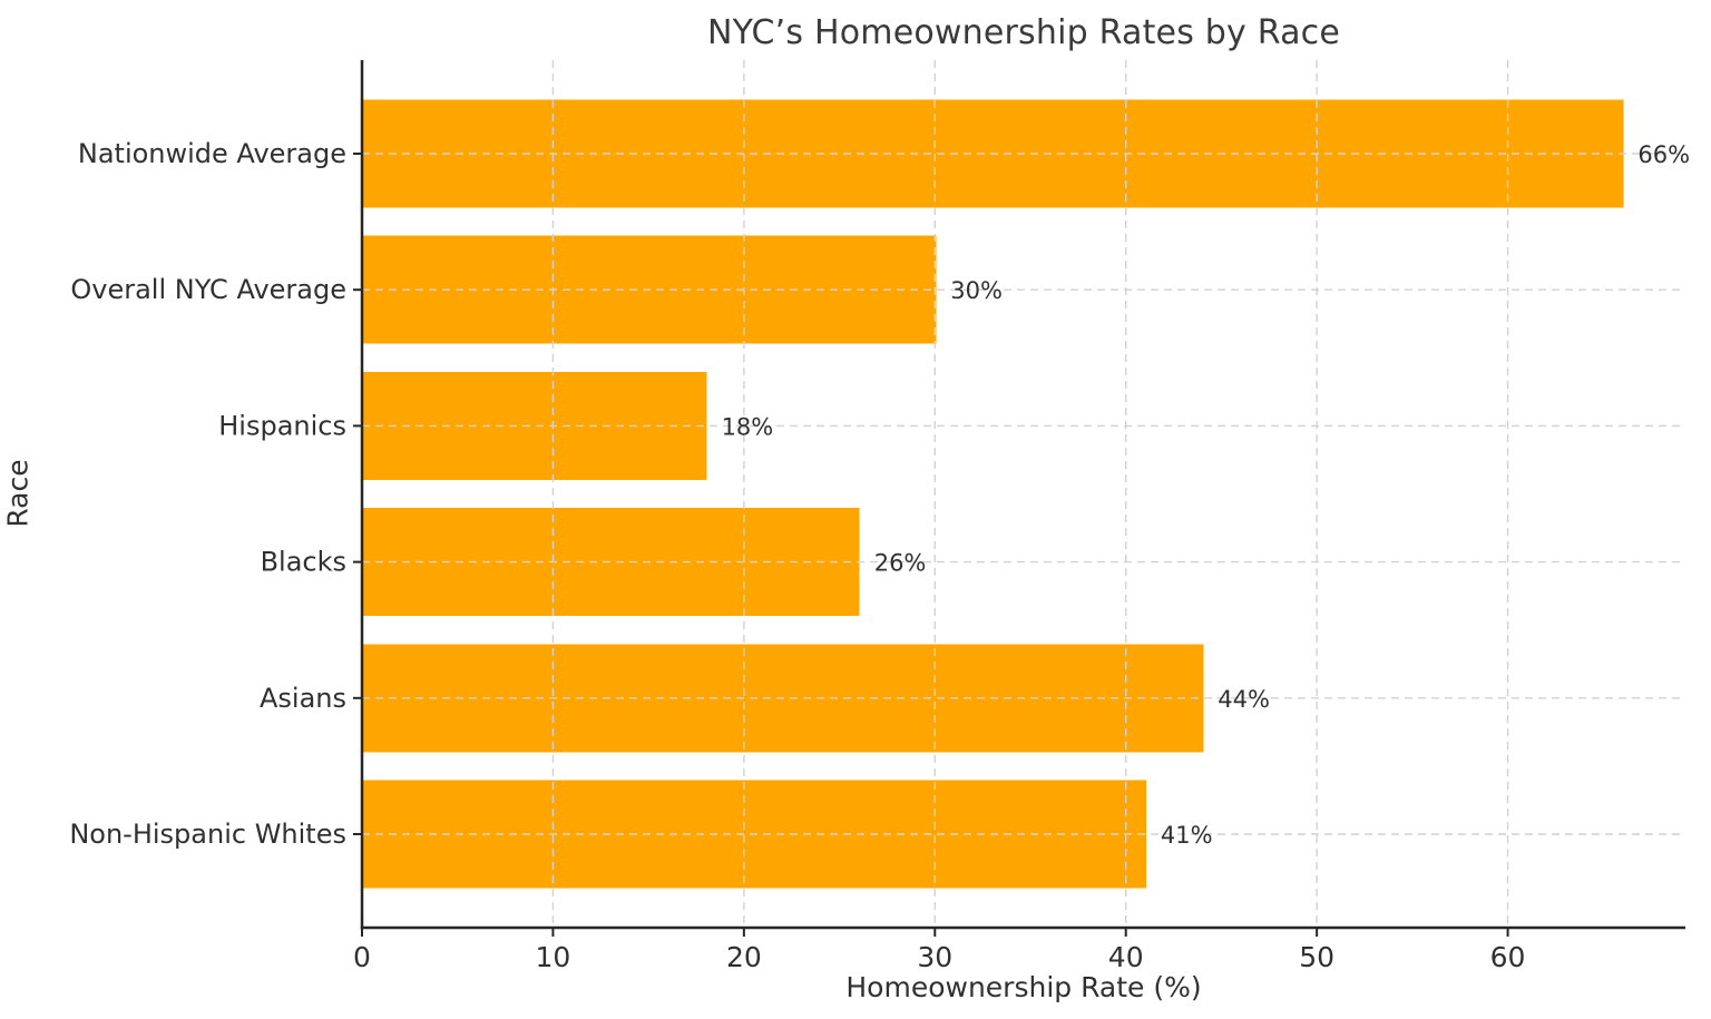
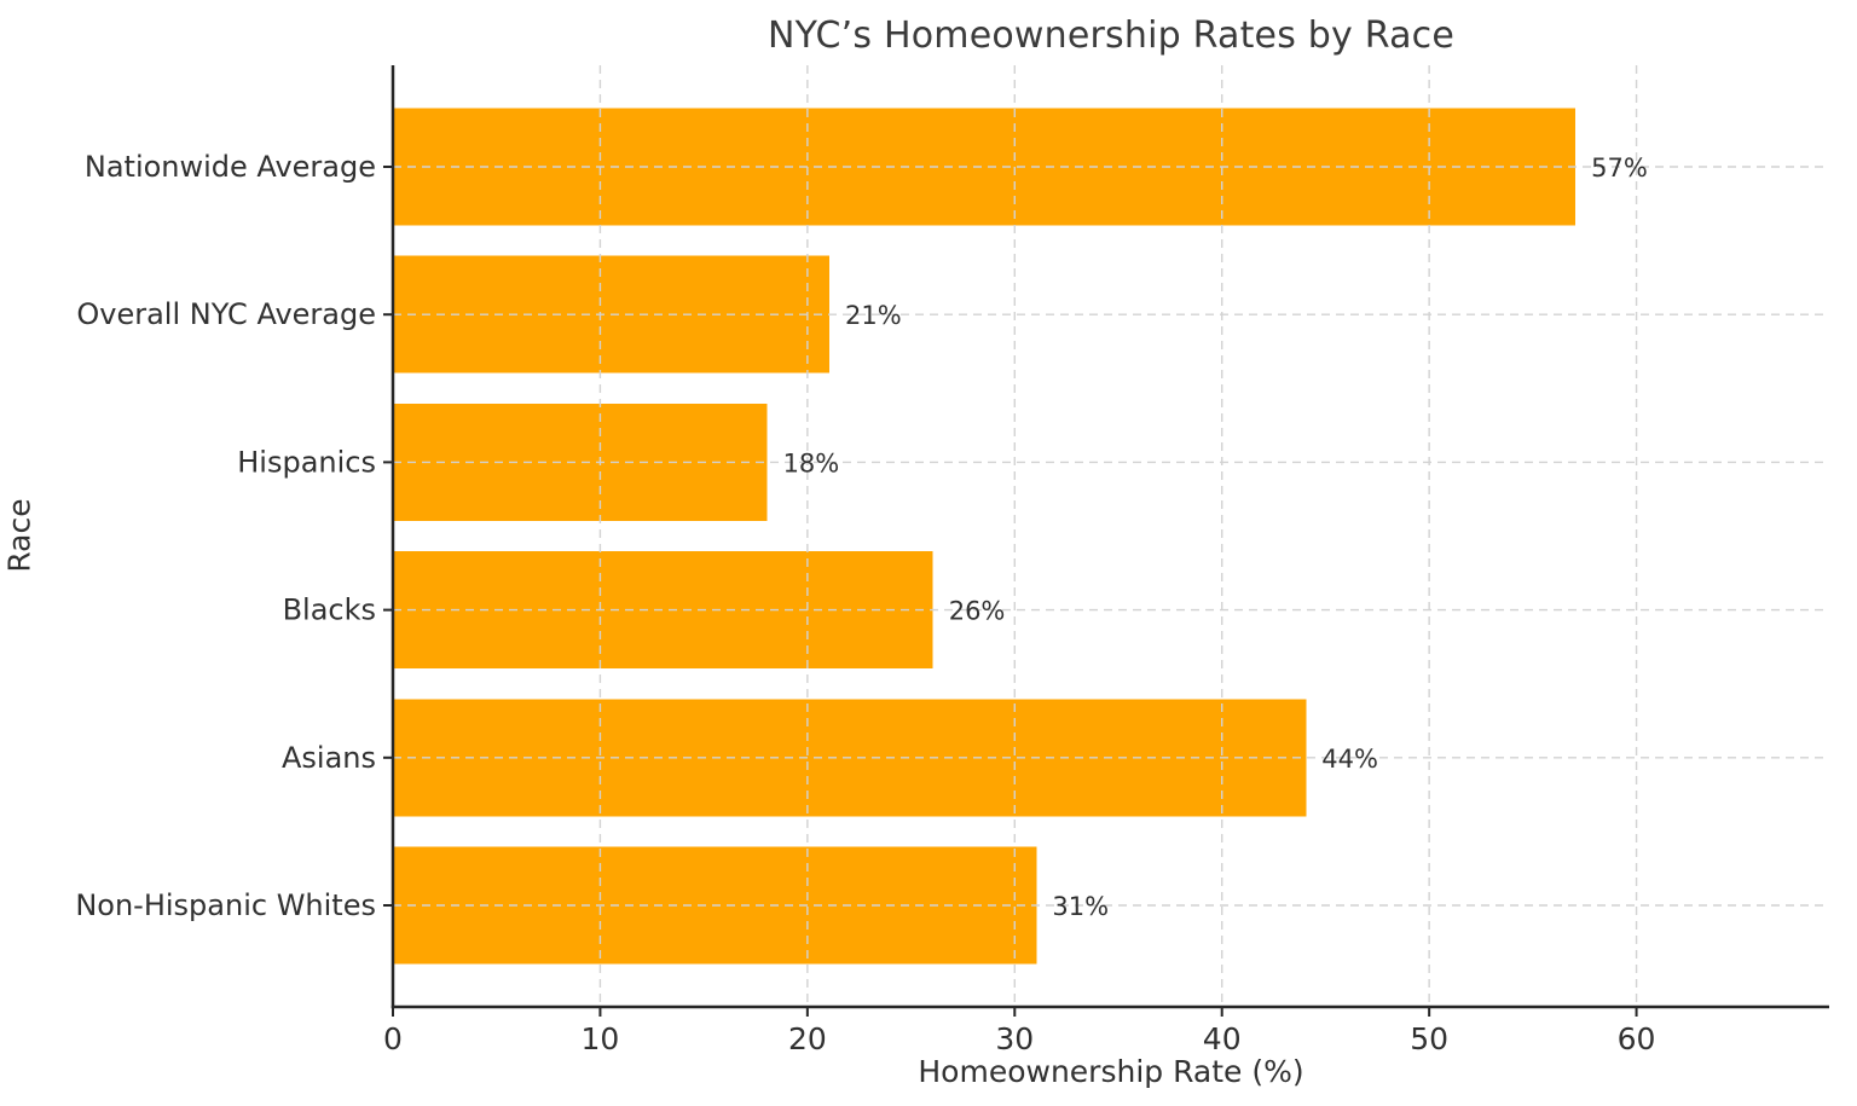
Nationwide Average: 66% -> 57%
Overall NYC Average: 30% -> 21%
Non-Hispanic Whites: 41% -> 31%
